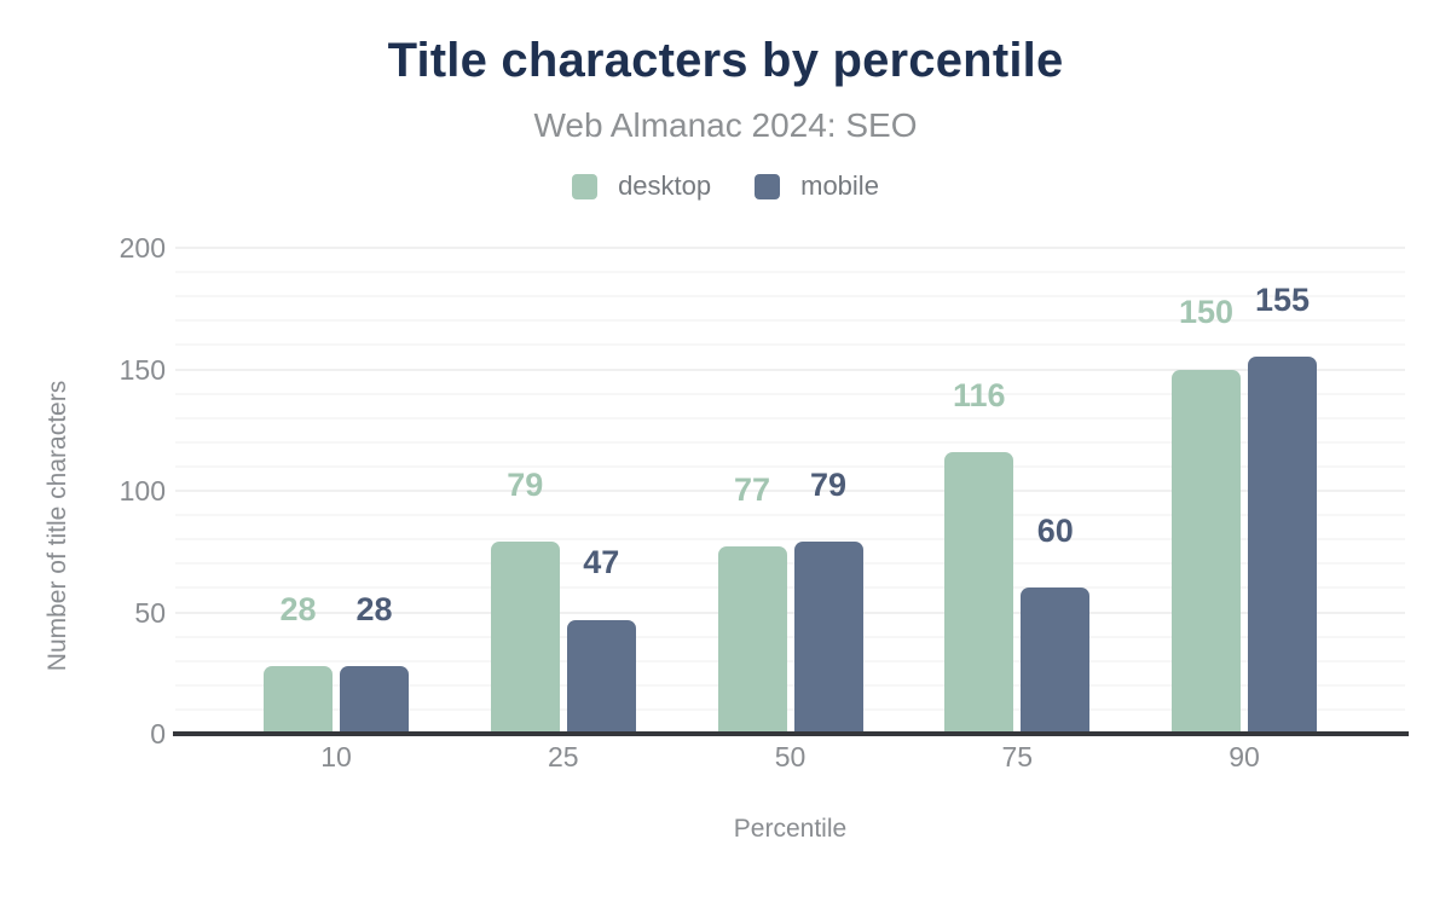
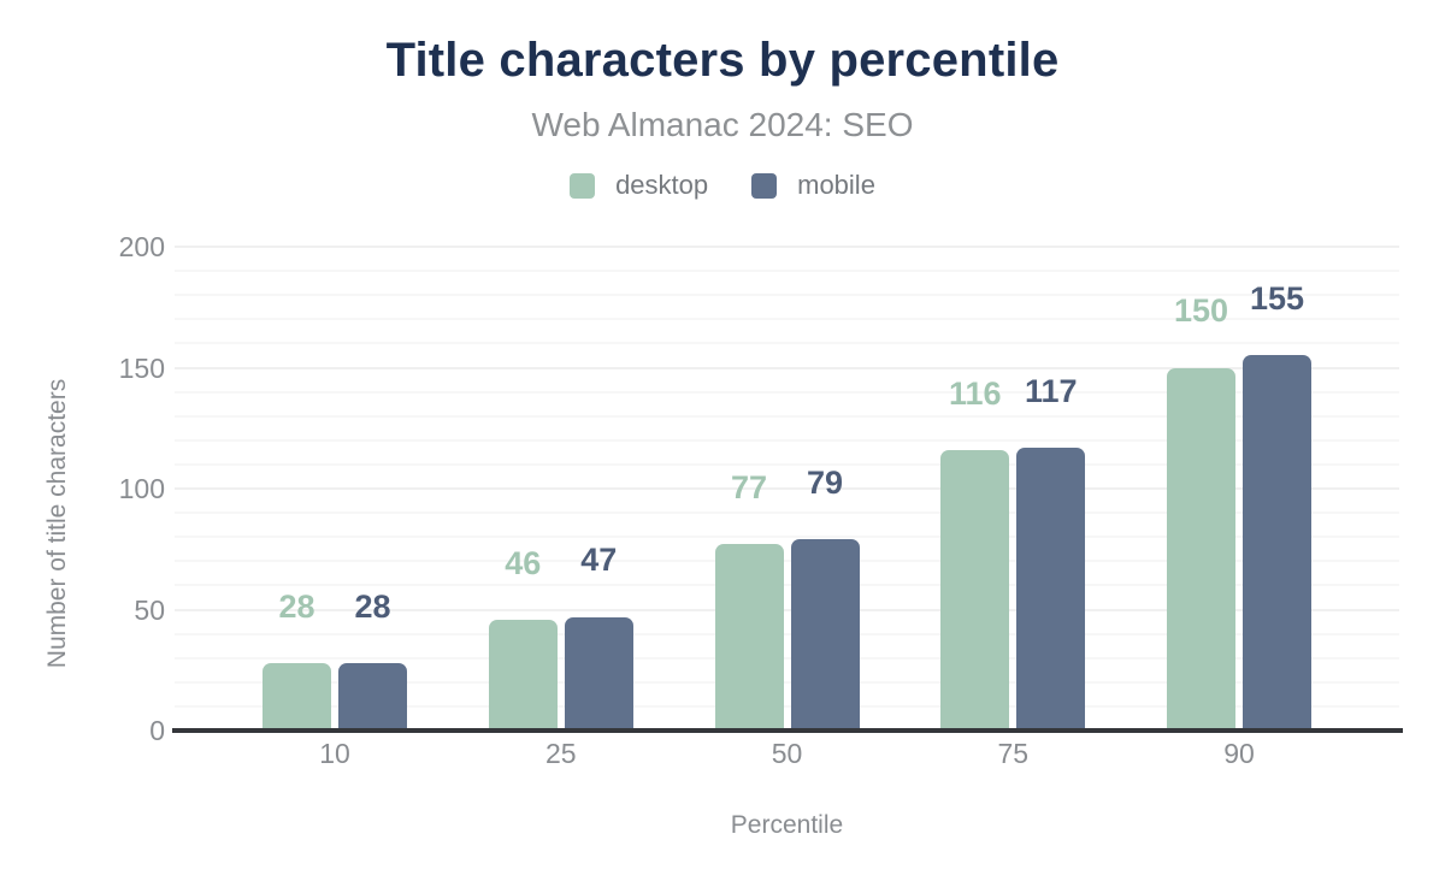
desktop/25: 79 -> 46
mobile/75: 60 -> 117
